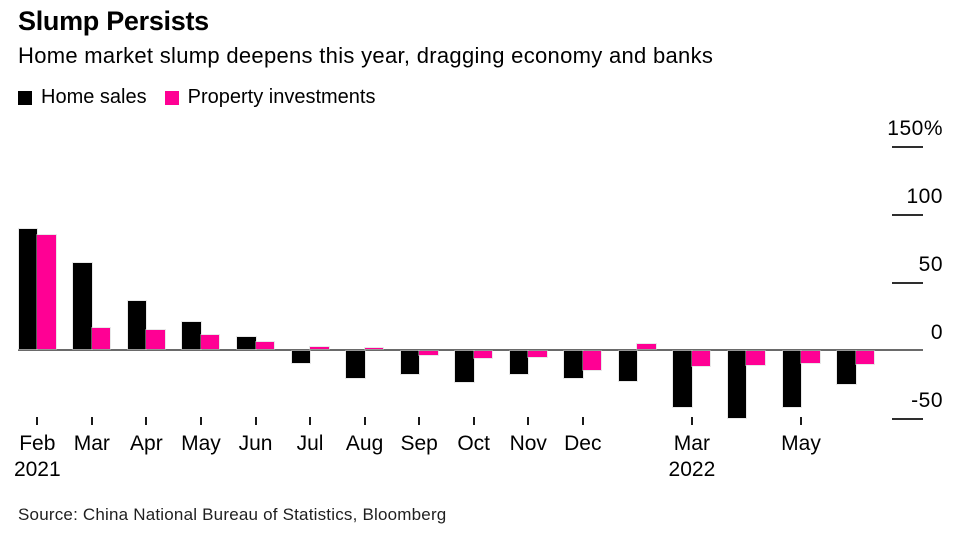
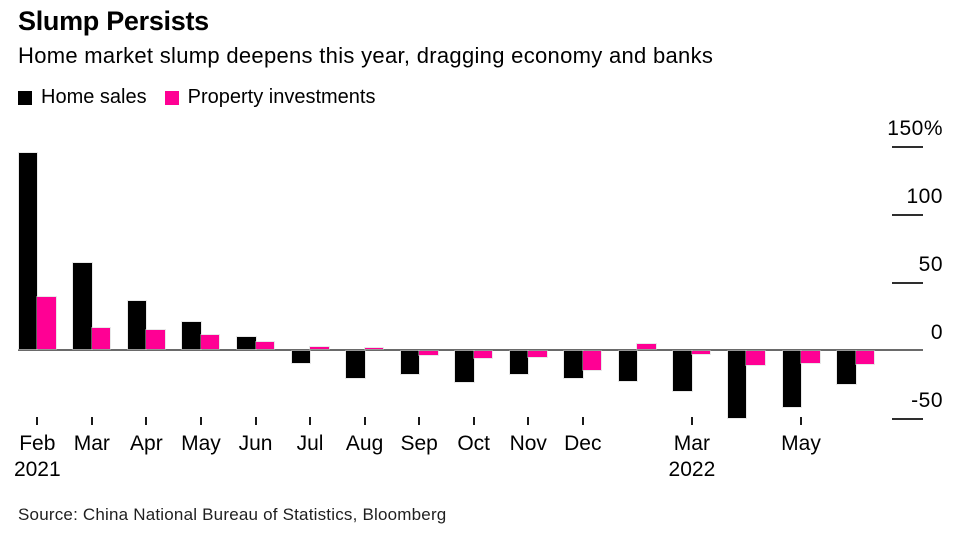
Home sales/Feb 2021: 88% -> 144%
Property investments/Feb 2021: 84% -> 38%
Home sales/Mar 2022: -41% -> -29%
Property investments/Mar 2022: -11% -> -2%
